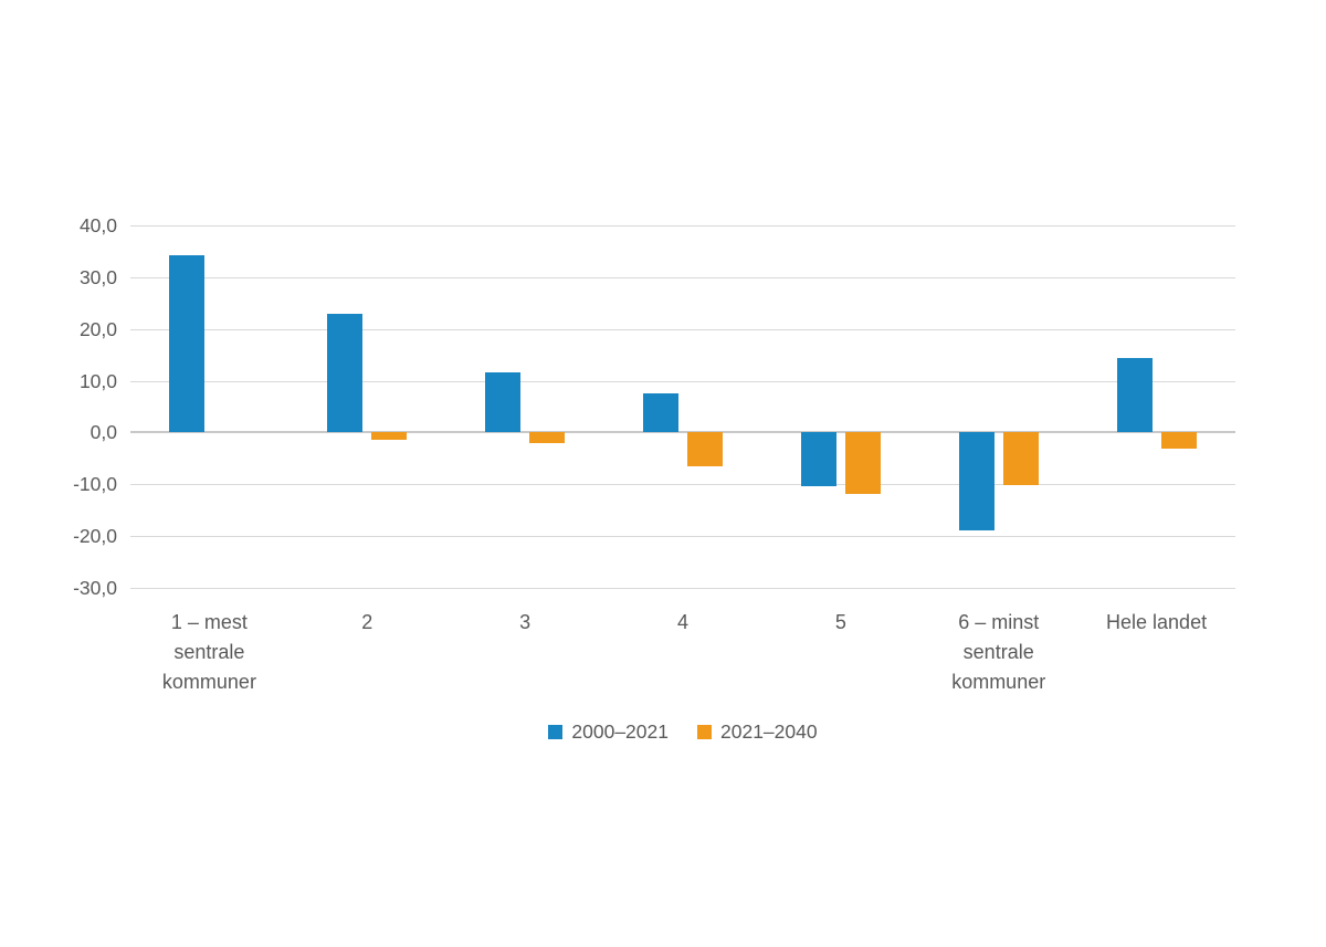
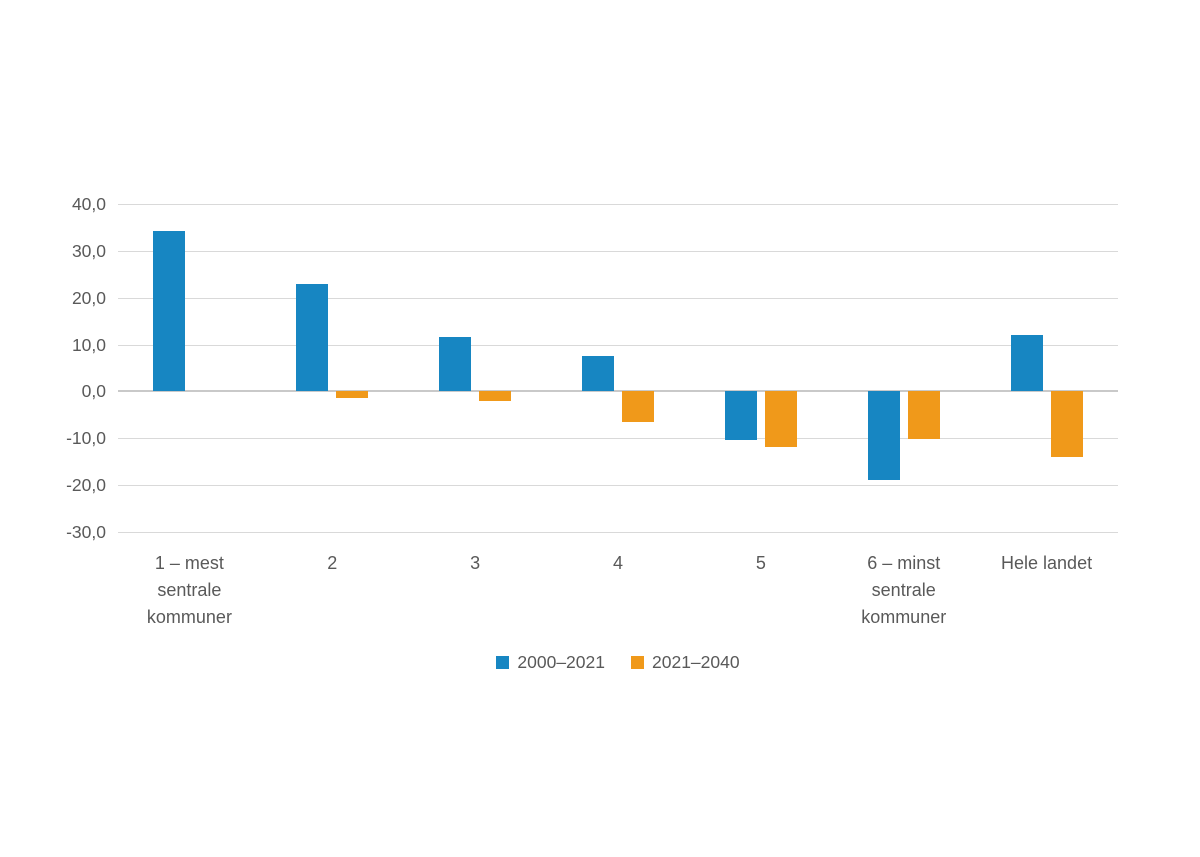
2000–2021/Hele landet: 14 -> 12
2021–2040/Hele landet: -3 -> -14
